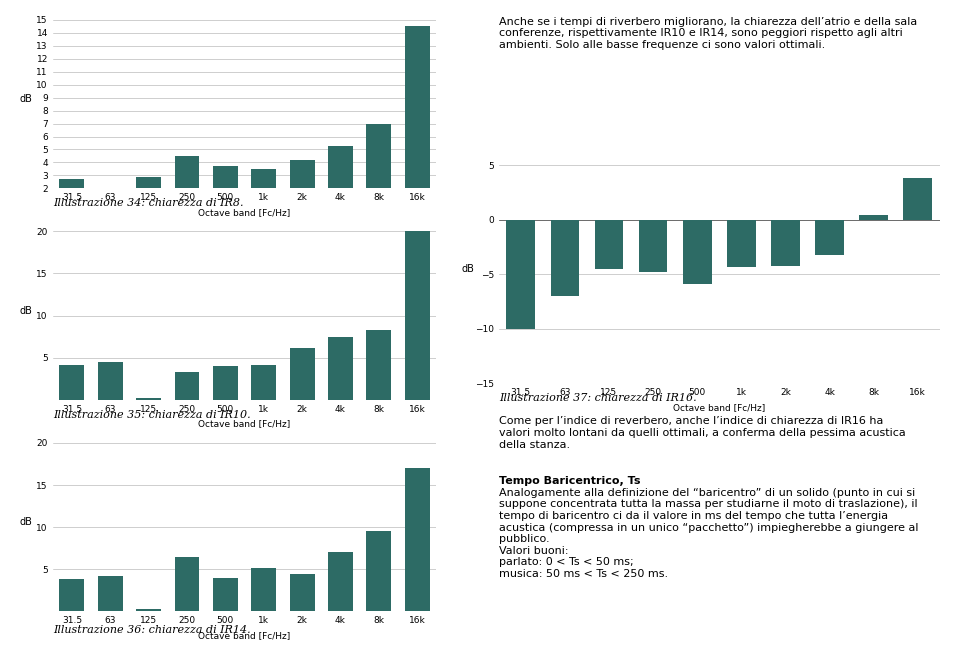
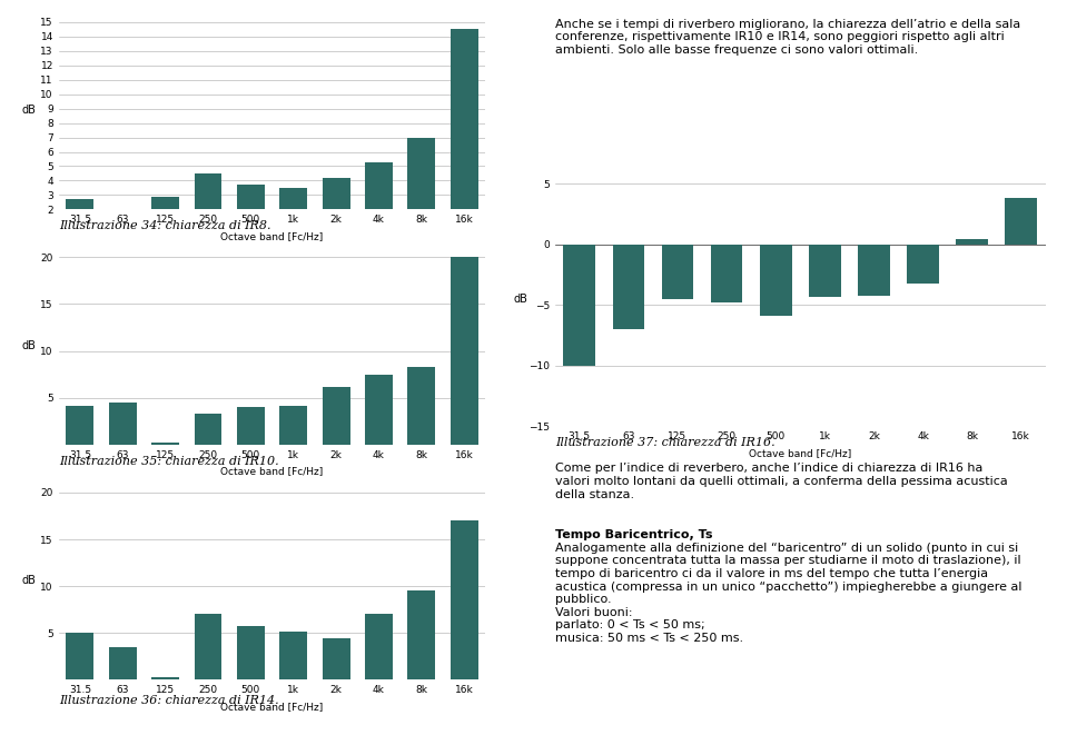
31.5: 3.8 -> 5.0
63: 4.2 -> 3.5
250: 6.4 -> 7.0
500: 4.0 -> 5.7
